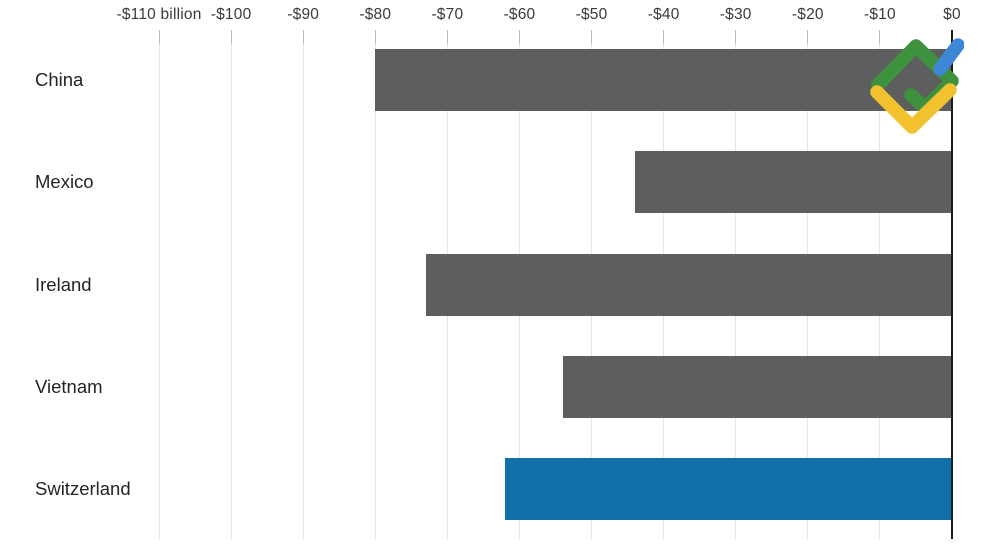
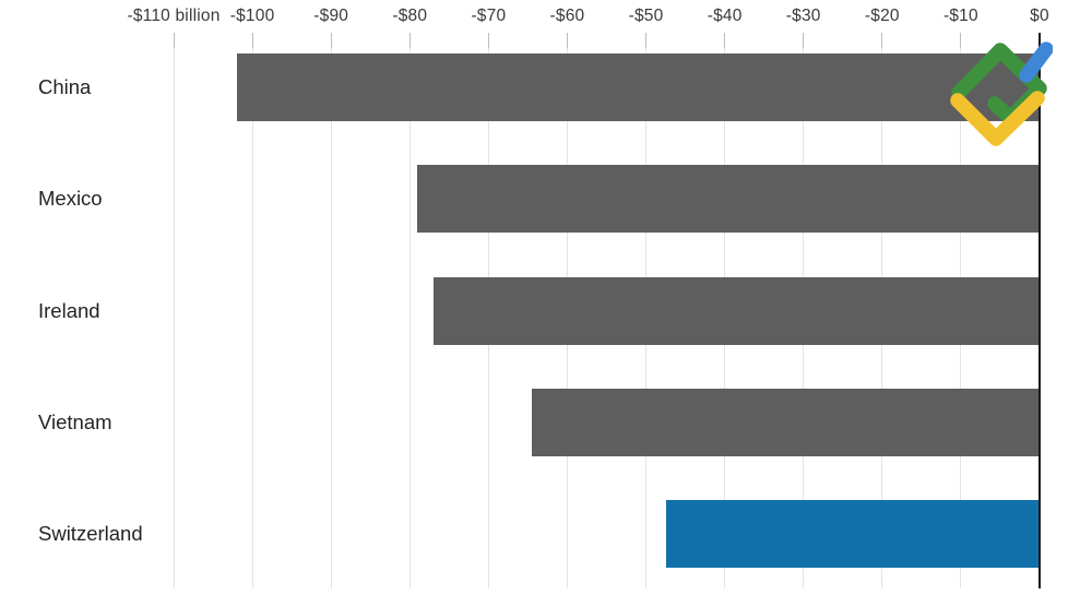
China: -$80 -> -$102
Mexico: -$44 -> -$79
Ireland: -$73 -> -$77
Vietnam: -$54 -> -$64
Switzerland: -$62 -> -$48
